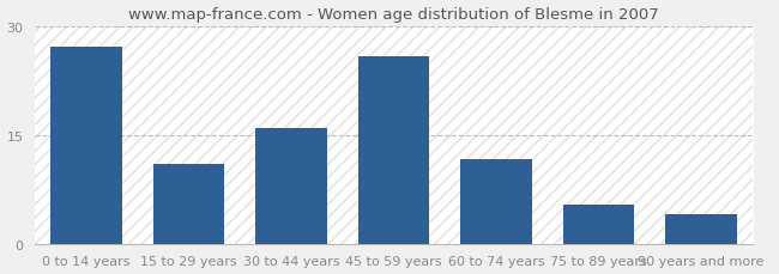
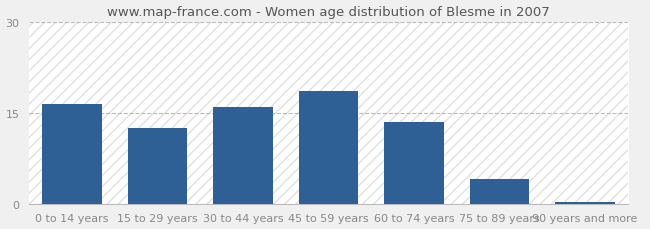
0 to 14 years: 27.2 -> 16.5
15 to 29 years: 11.0 -> 12.5
45 to 59 years: 25.8 -> 18.5
60 to 74 years: 11.6 -> 13.5
75 to 89 years: 5.4 -> 4.0
90 years and more: 4.0 -> 0.3
